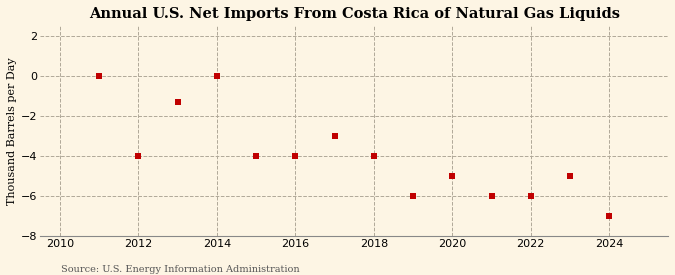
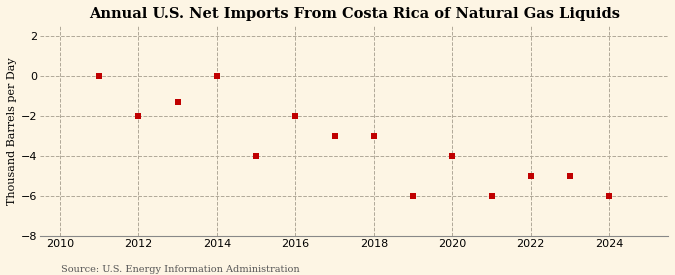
2012: -4.0 -> -2.0
2016: -4.0 -> -2.0
2018: -4.0 -> -3.0
2020: -5.0 -> -4.0
2022: -6.0 -> -5.0
2024: -7.0 -> -6.0
